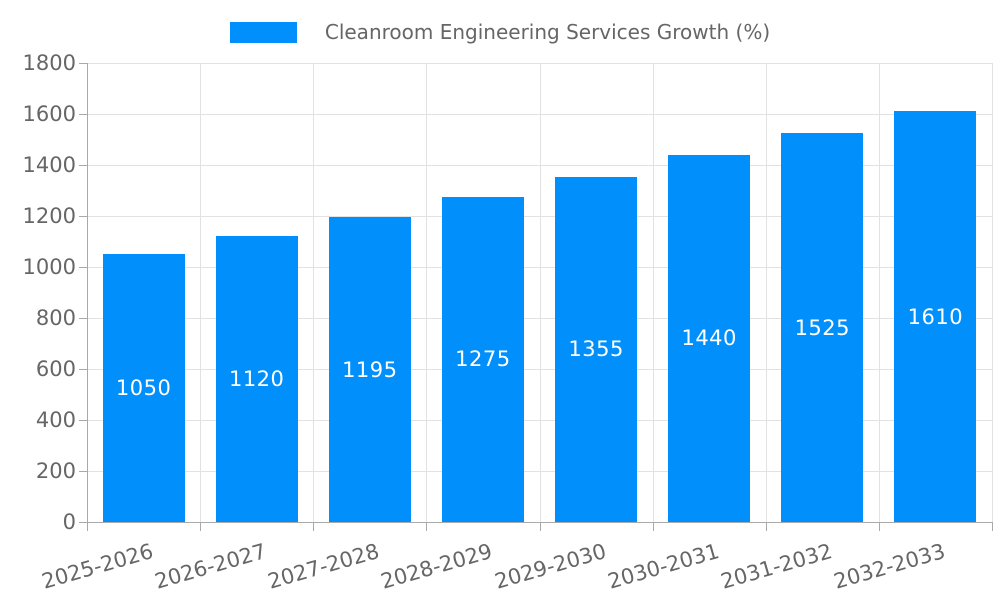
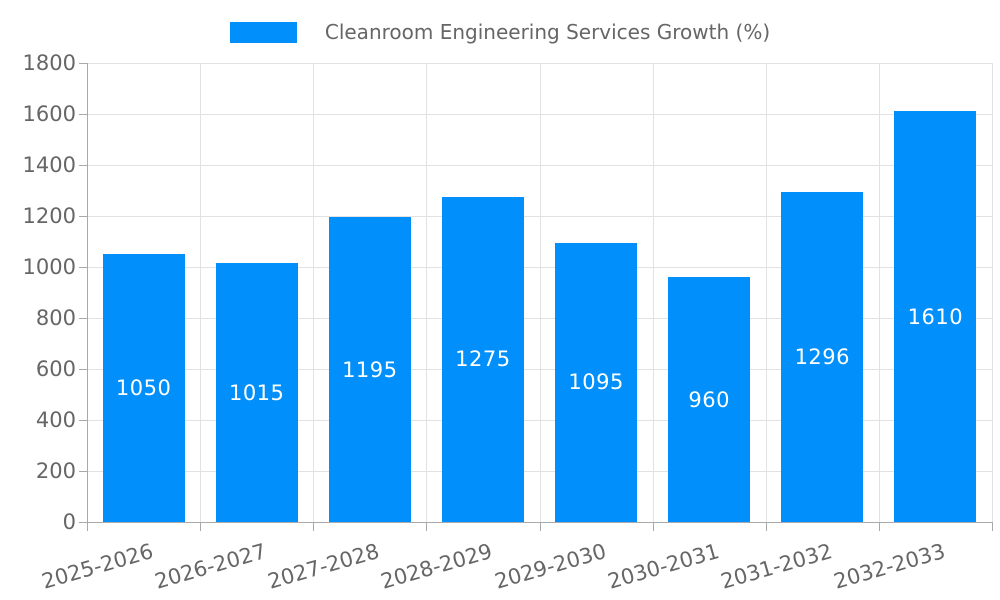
2026-2027: 1120 -> 1015
2029-2030: 1355 -> 1095
2030-2031: 1440 -> 960
2031-2032: 1525 -> 1296
